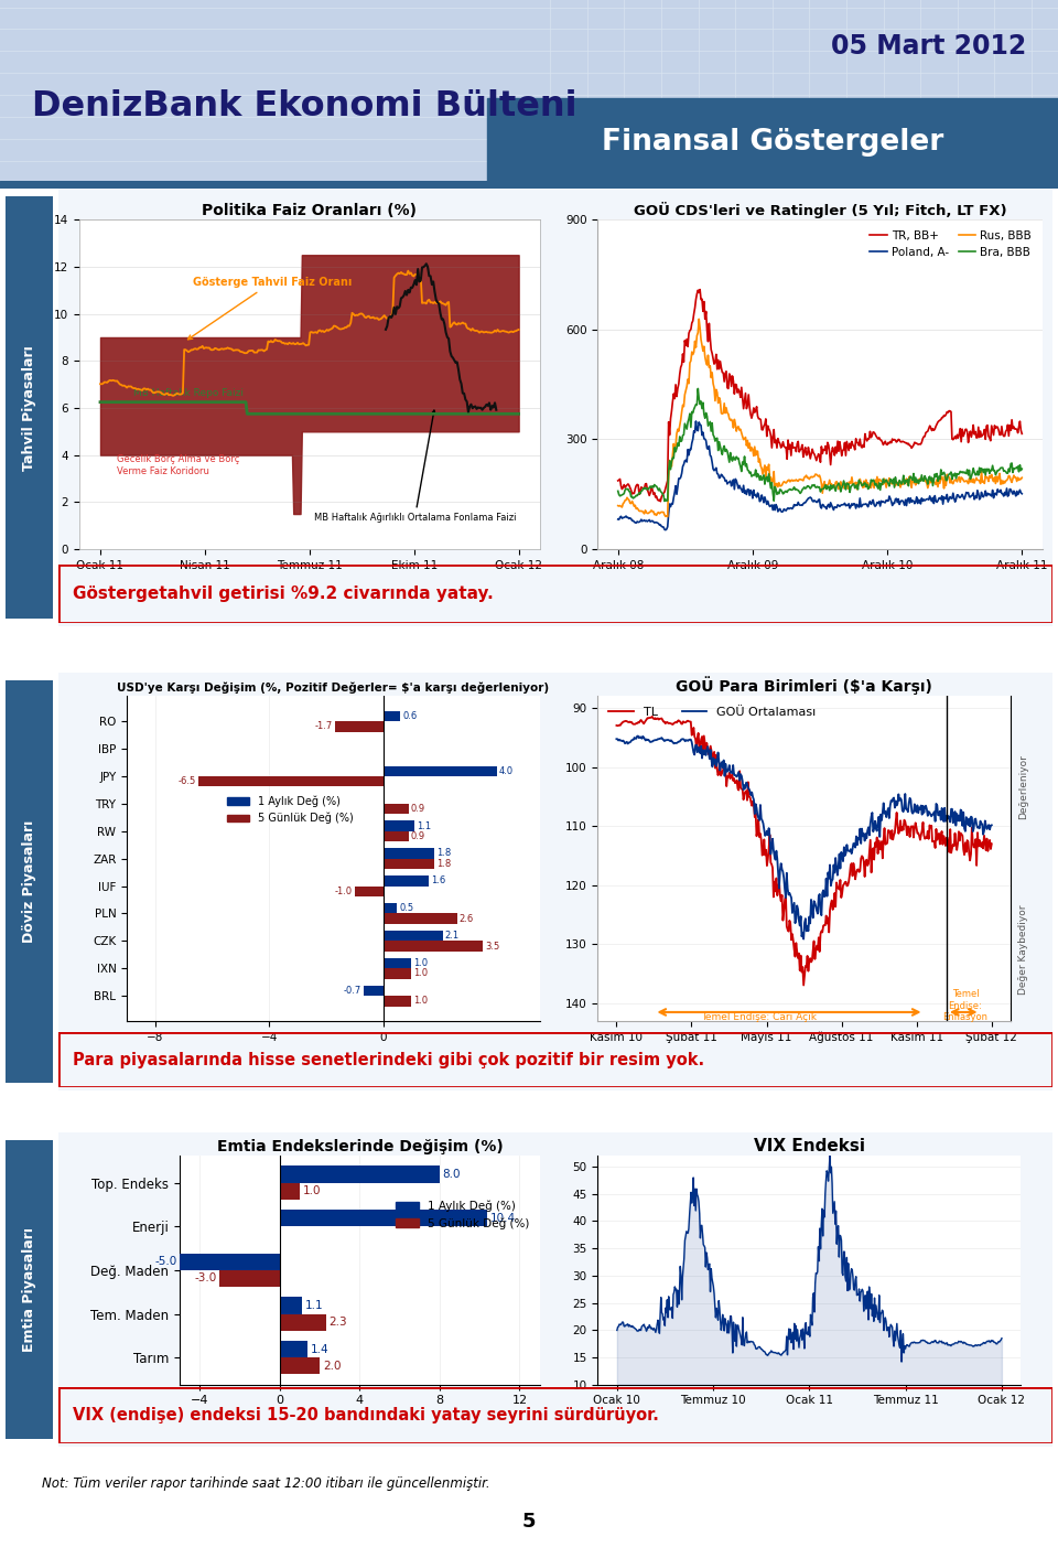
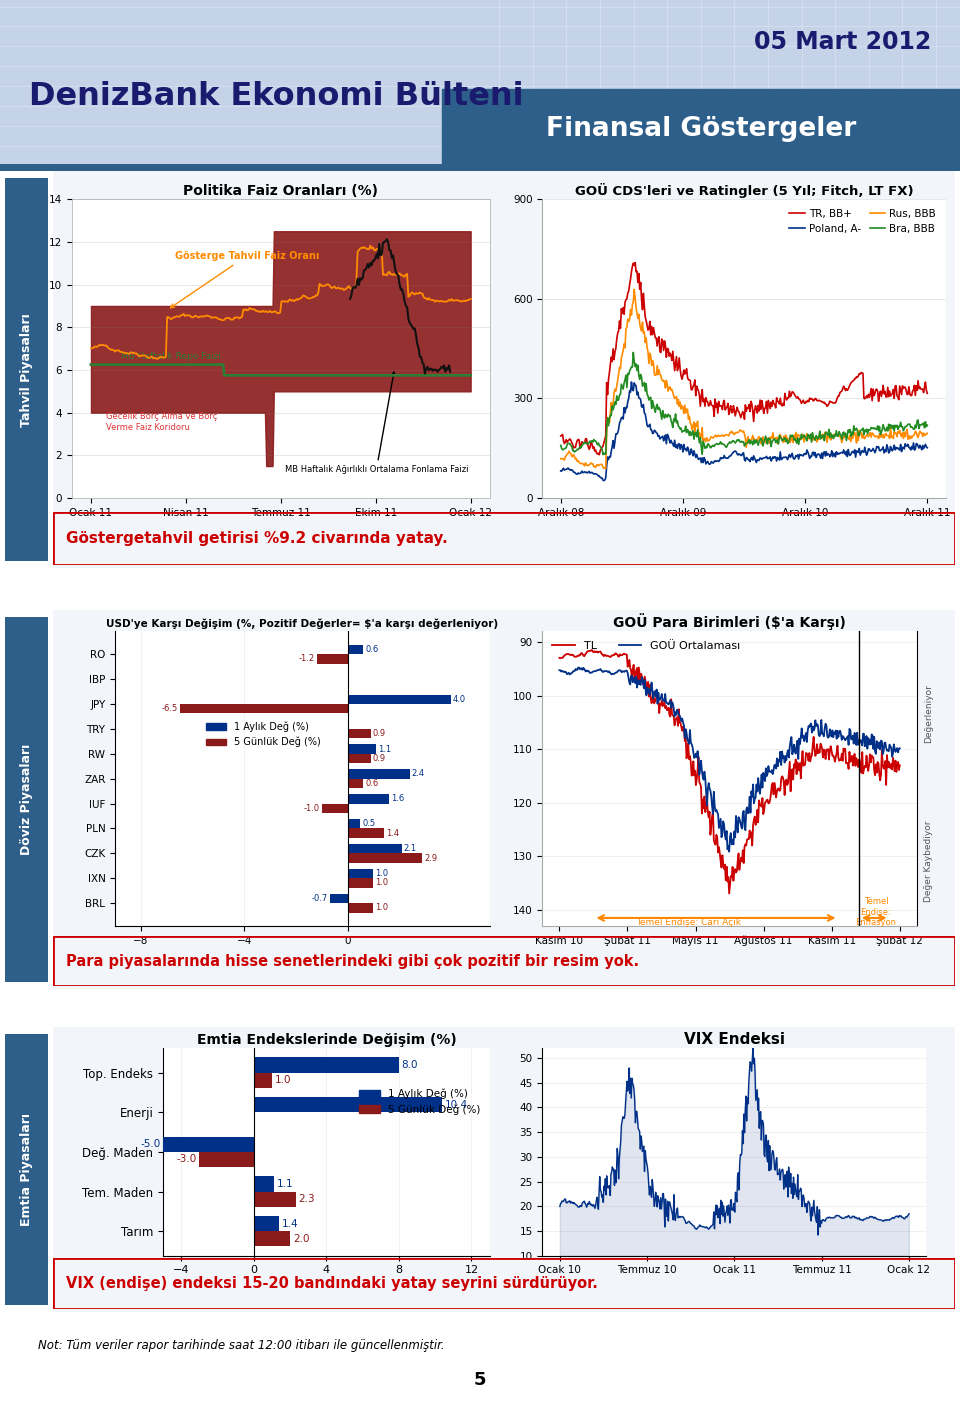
5 Günlük Değ (%)/RO: -1.7 -> -1.2
1 Aylık Değ (%)/ZAR: 1.8 -> 2.4
5 Günlük Değ (%)/ZAR: 1.8 -> 0.6
5 Günlük Değ (%)/PLN: 2.6 -> 1.4
5 Günlük Değ (%)/CZK: 3.5 -> 2.9
